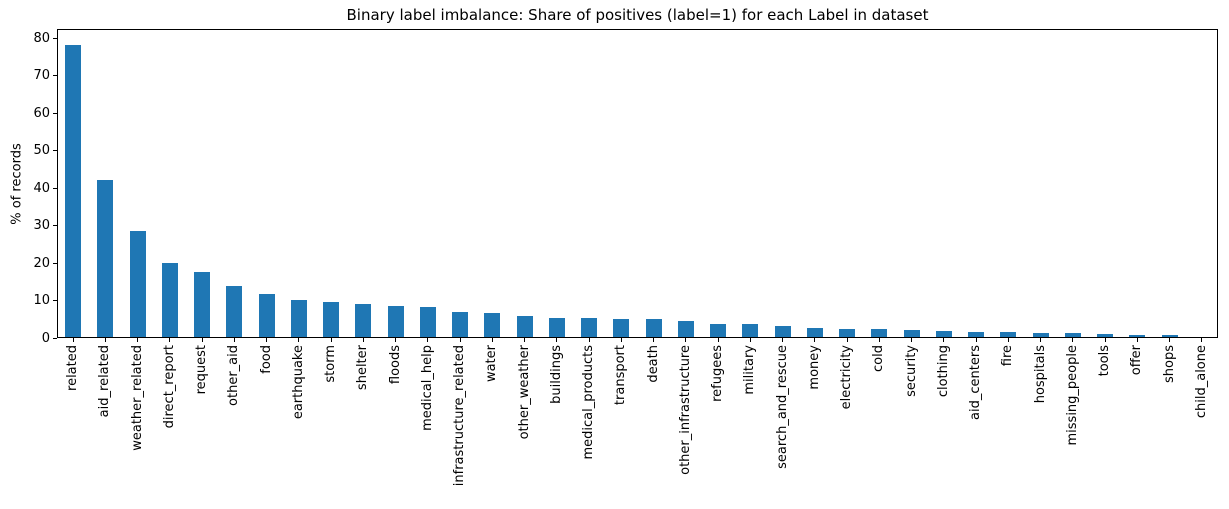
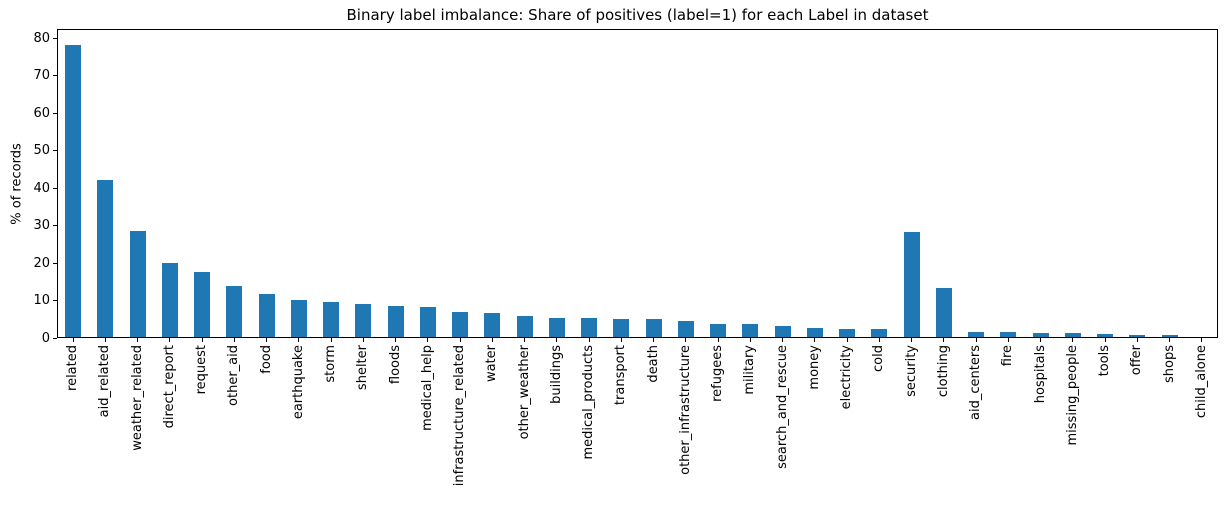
security: 2 -> 28
clothing: 2 -> 13
